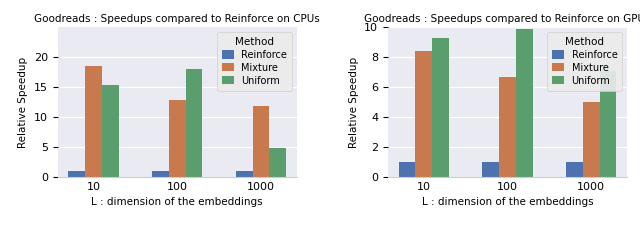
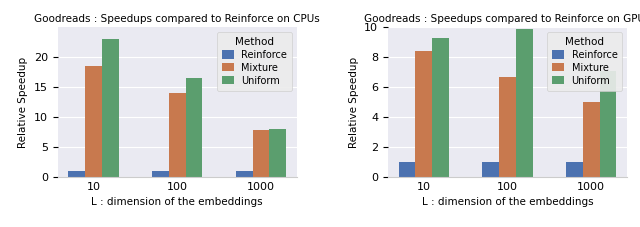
Goodreads : Speedups compared to Reinforce on CPUs/Uniform/10: 15.4 -> 23.0
Goodreads : Speedups compared to Reinforce on CPUs/Mixture/100: 12.8 -> 14.0
Goodreads : Speedups compared to Reinforce on CPUs/Uniform/100: 18.0 -> 16.5
Goodreads : Speedups compared to Reinforce on CPUs/Mixture/1000: 11.8 -> 7.8
Goodreads : Speedups compared to Reinforce on CPUs/Uniform/1000: 4.8 -> 8.1
